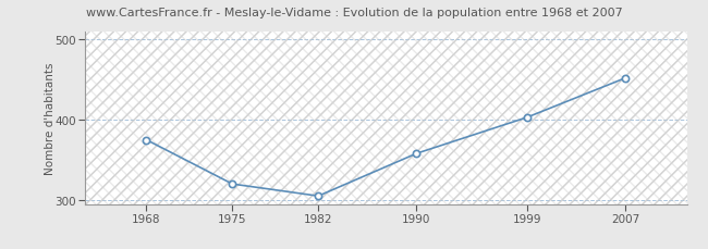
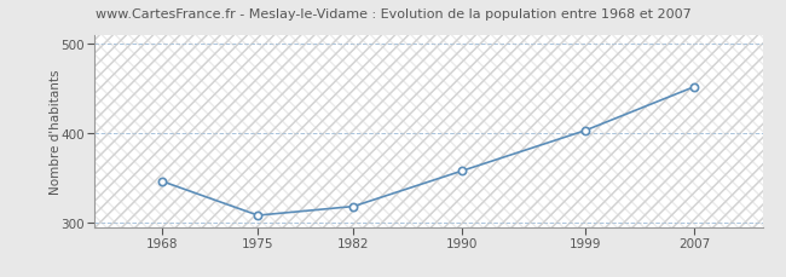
1968: 375 -> 346
1975: 320 -> 308
1982: 305 -> 318
